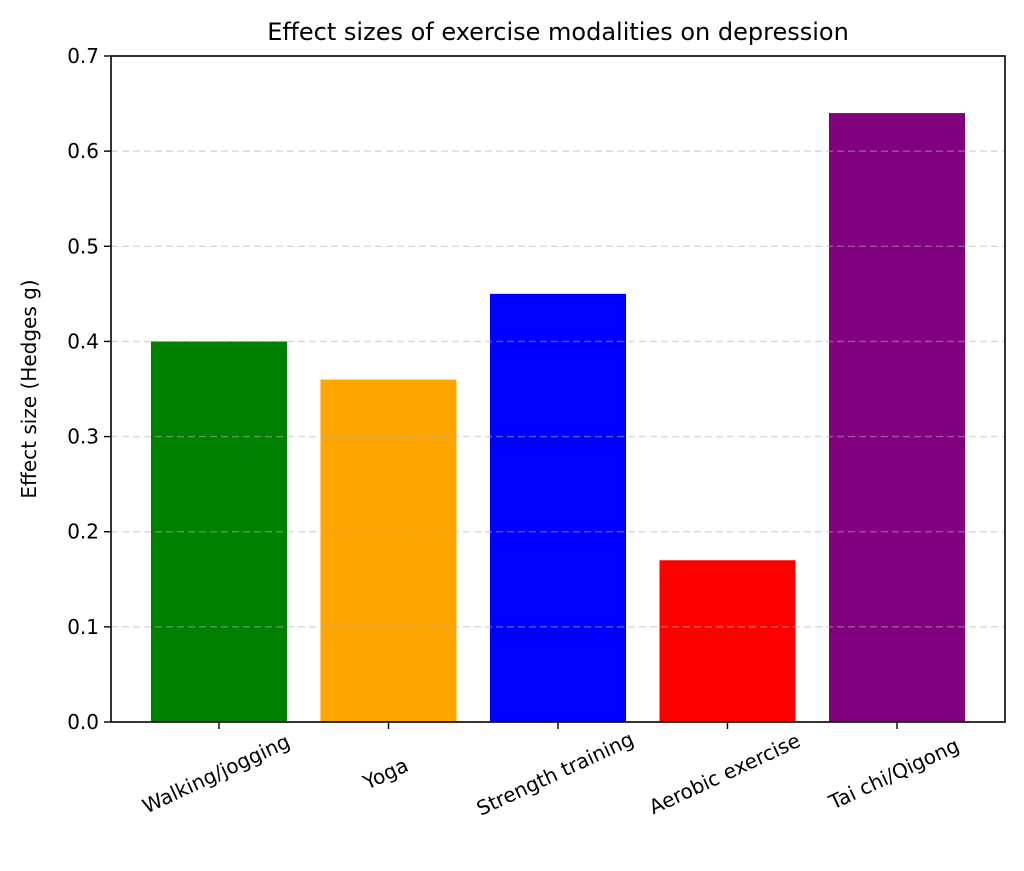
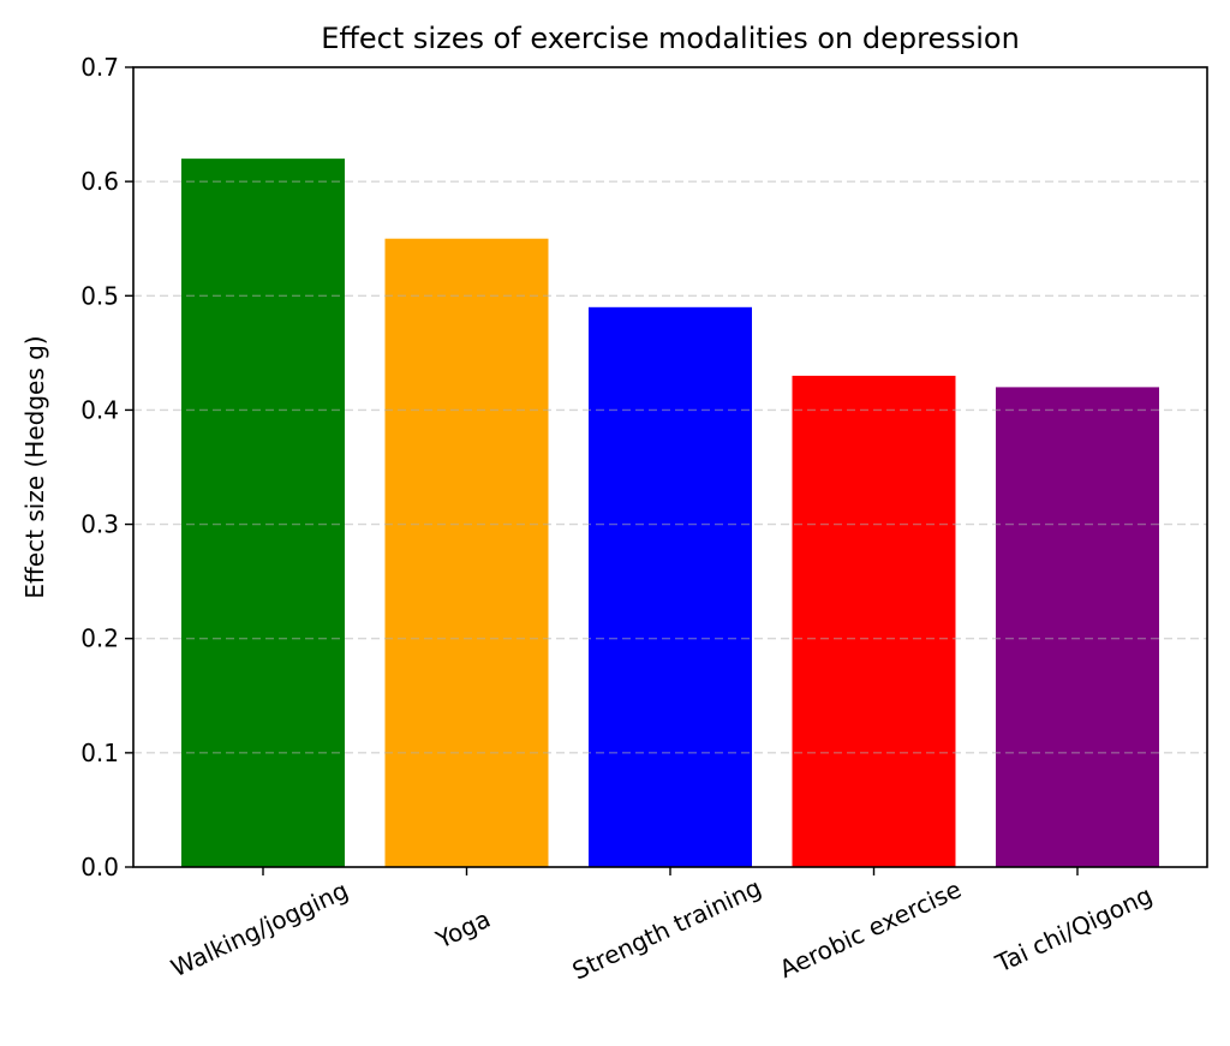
Walking/jogging: 0.40 -> 0.62
Yoga: 0.36 -> 0.55
Strength training: 0.45 -> 0.49
Aerobic exercise: 0.17 -> 0.43
Tai chi/Qigong: 0.64 -> 0.42
